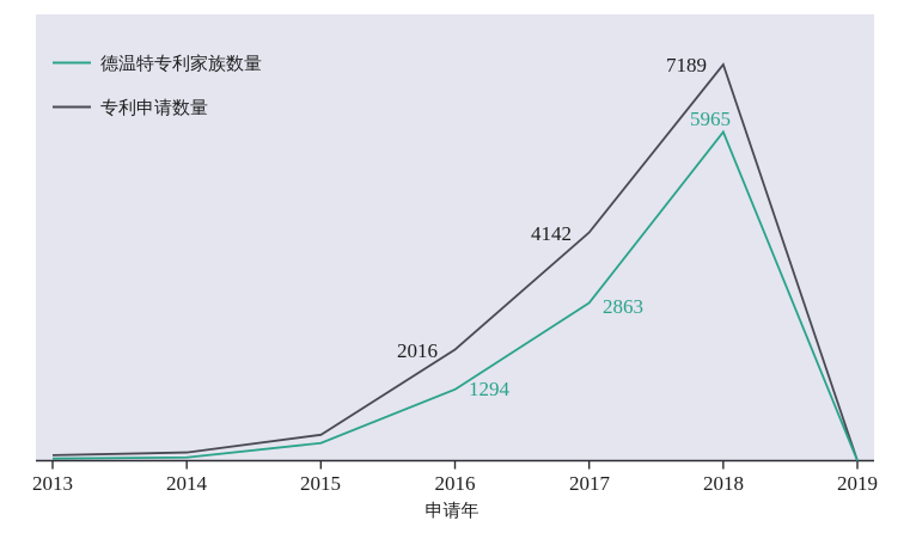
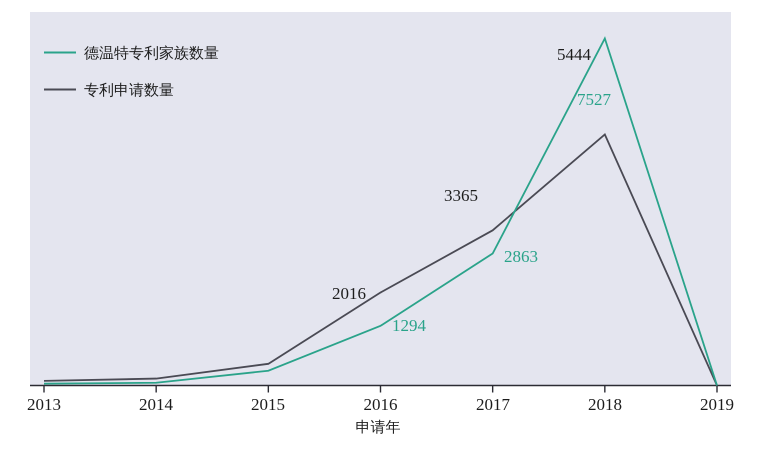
专利申请数量/2017: 4142 -> 3365
德温特专利家族数量/2018: 5965 -> 7527
专利申请数量/2018: 7189 -> 5444
